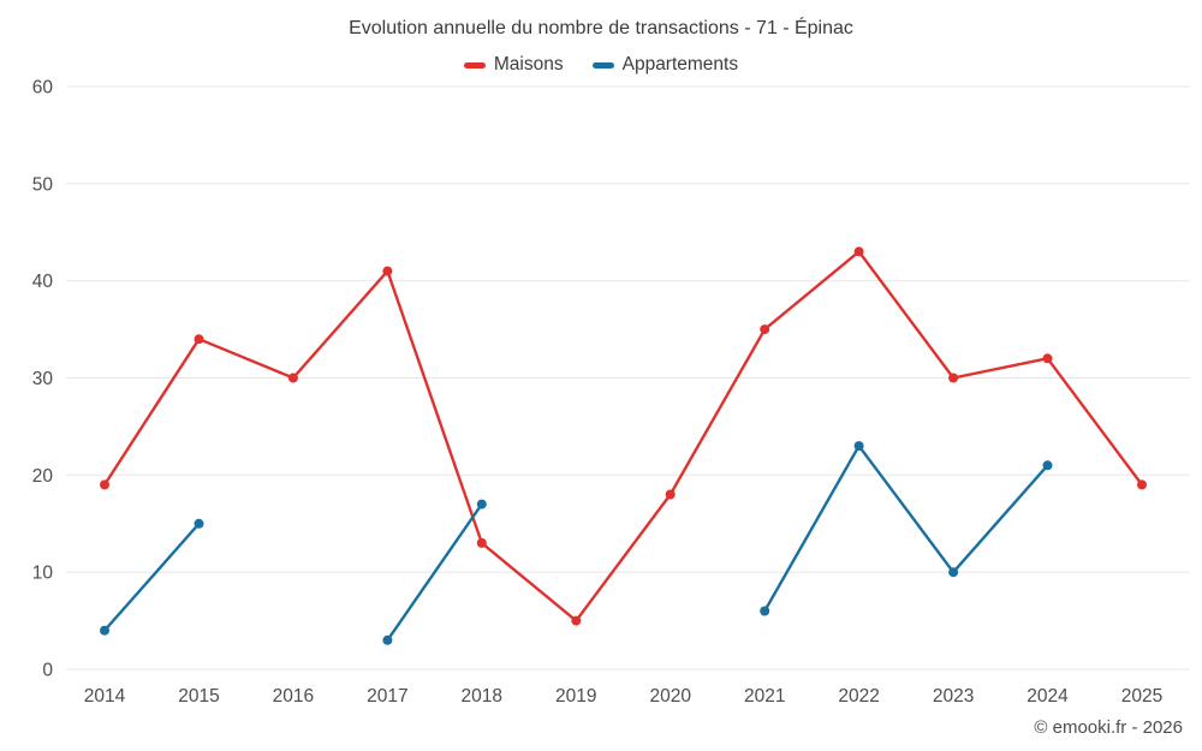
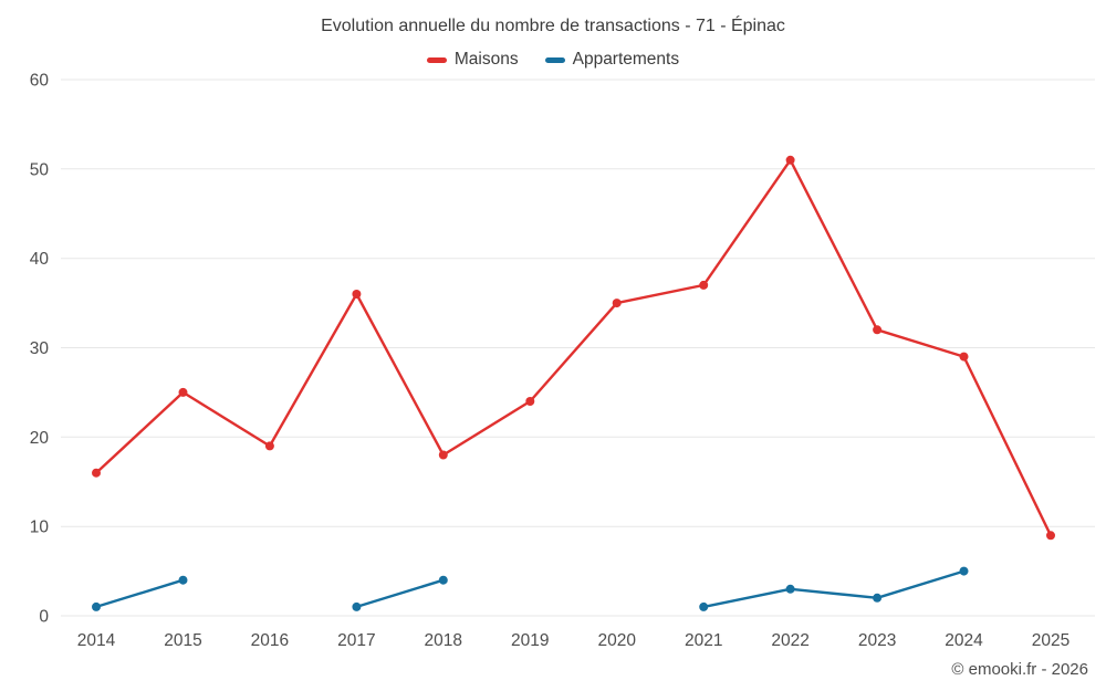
Maisons/2014: 19 -> 16
Appartements/2014: 4 -> 1
Maisons/2015: 34 -> 25
Appartements/2015: 15 -> 4
Maisons/2016: 30 -> 19
Maisons/2017: 41 -> 36
Appartements/2017: 3 -> 1
Maisons/2018: 13 -> 18
Appartements/2018: 17 -> 4
Maisons/2019: 5 -> 24
Maisons/2020: 18 -> 35
Maisons/2021: 35 -> 37
Appartements/2021: 6 -> 1
Maisons/2022: 43 -> 51
Appartements/2022: 23 -> 3
Maisons/2023: 30 -> 32
Appartements/2023: 10 -> 2
Maisons/2024: 32 -> 29
Appartements/2024: 21 -> 5
Maisons/2025: 19 -> 9
